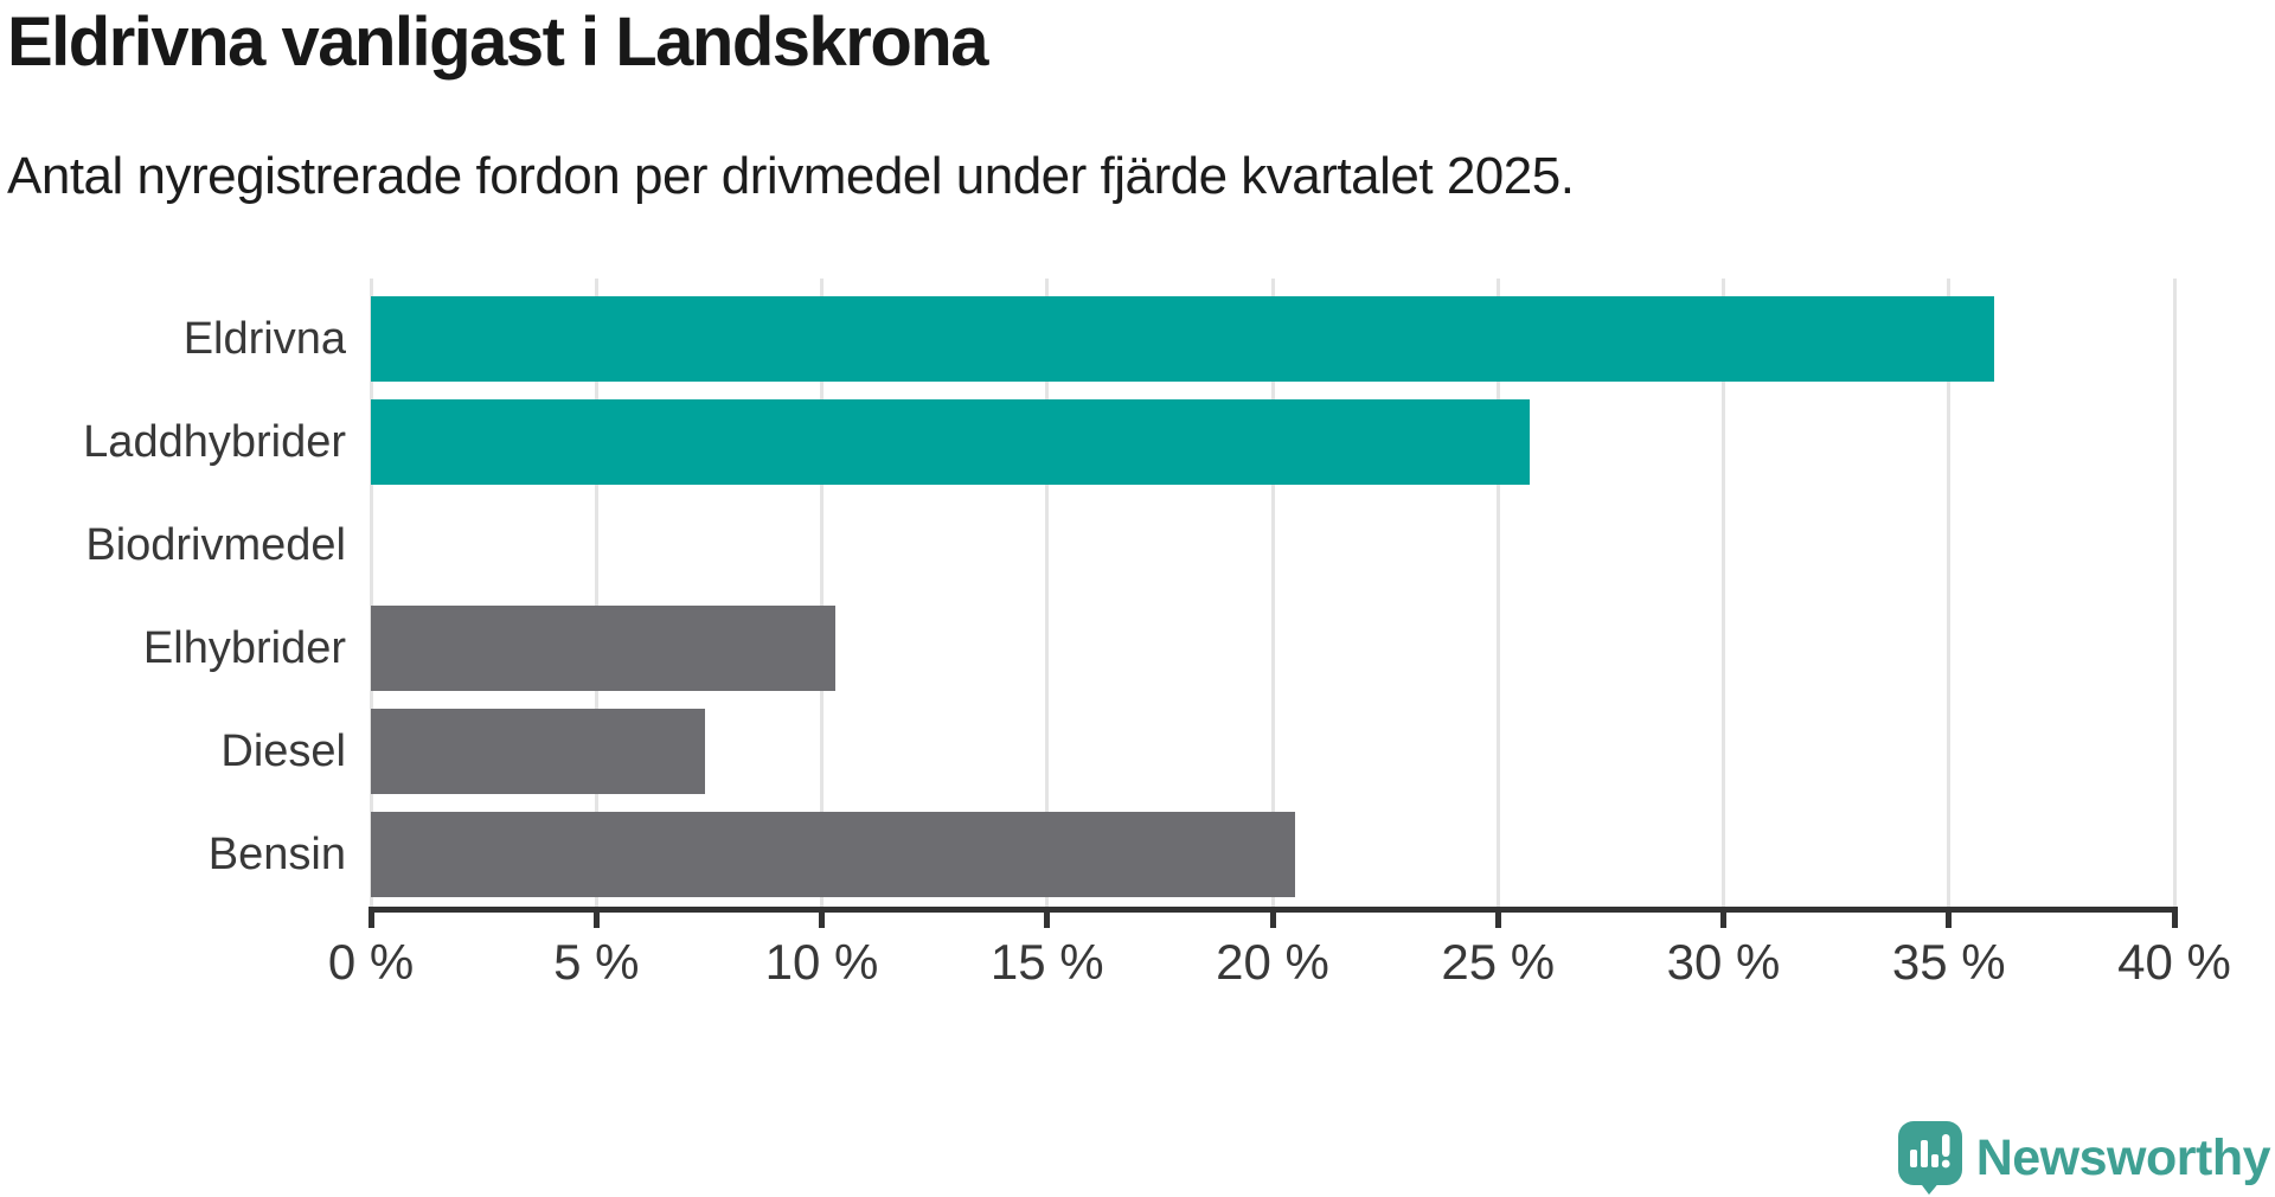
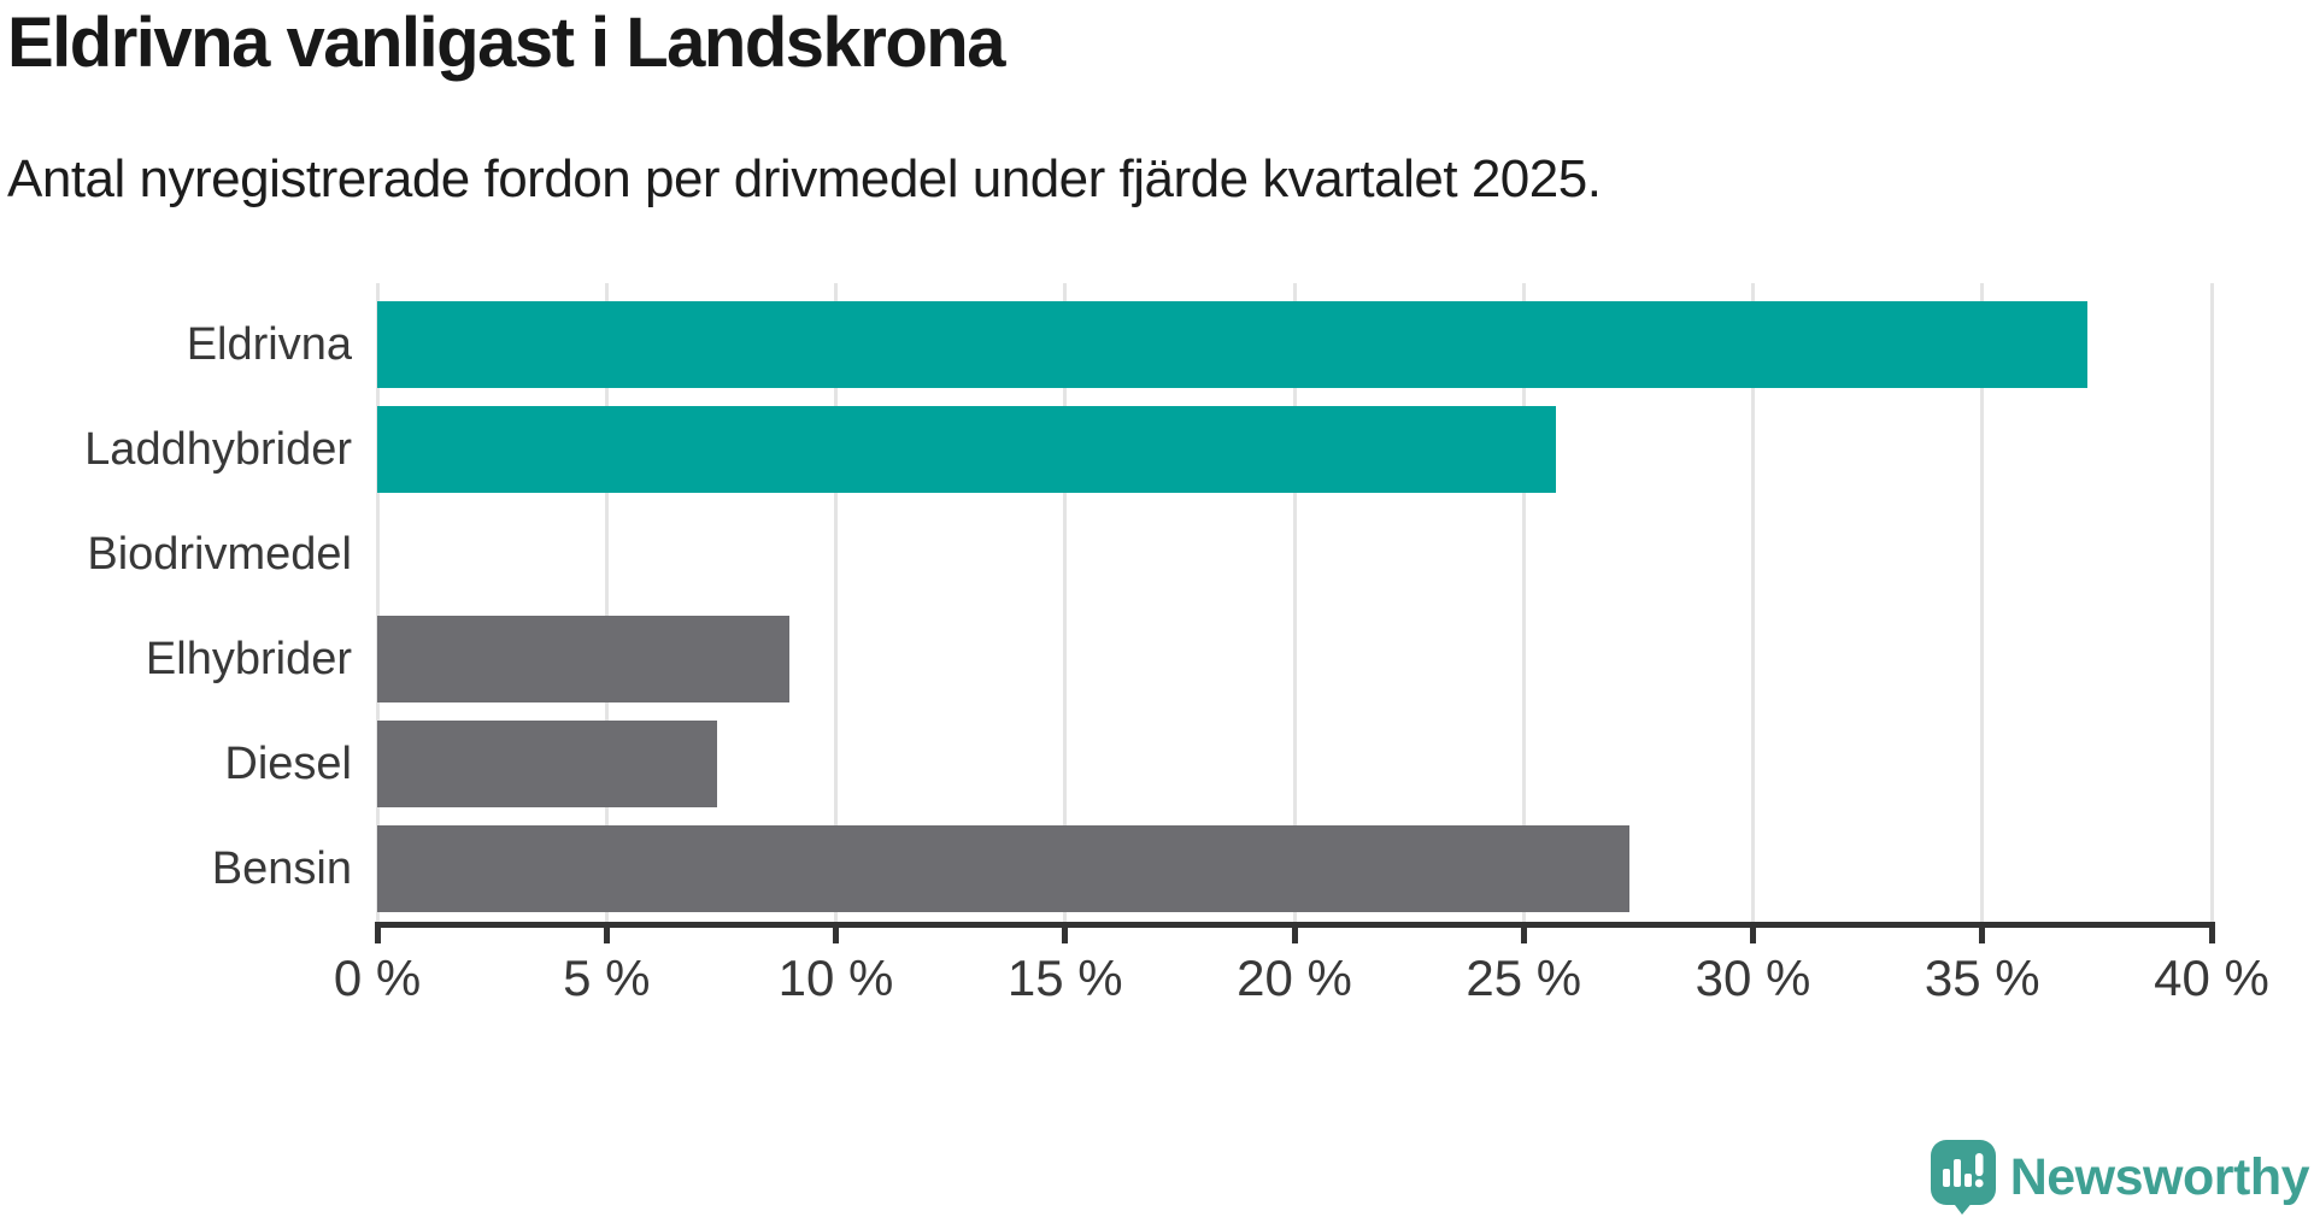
Eldrivna: 36.0% -> 37.3%
Elhybrider: 10.3% -> 9.0%
Bensin: 20.5% -> 27.3%
